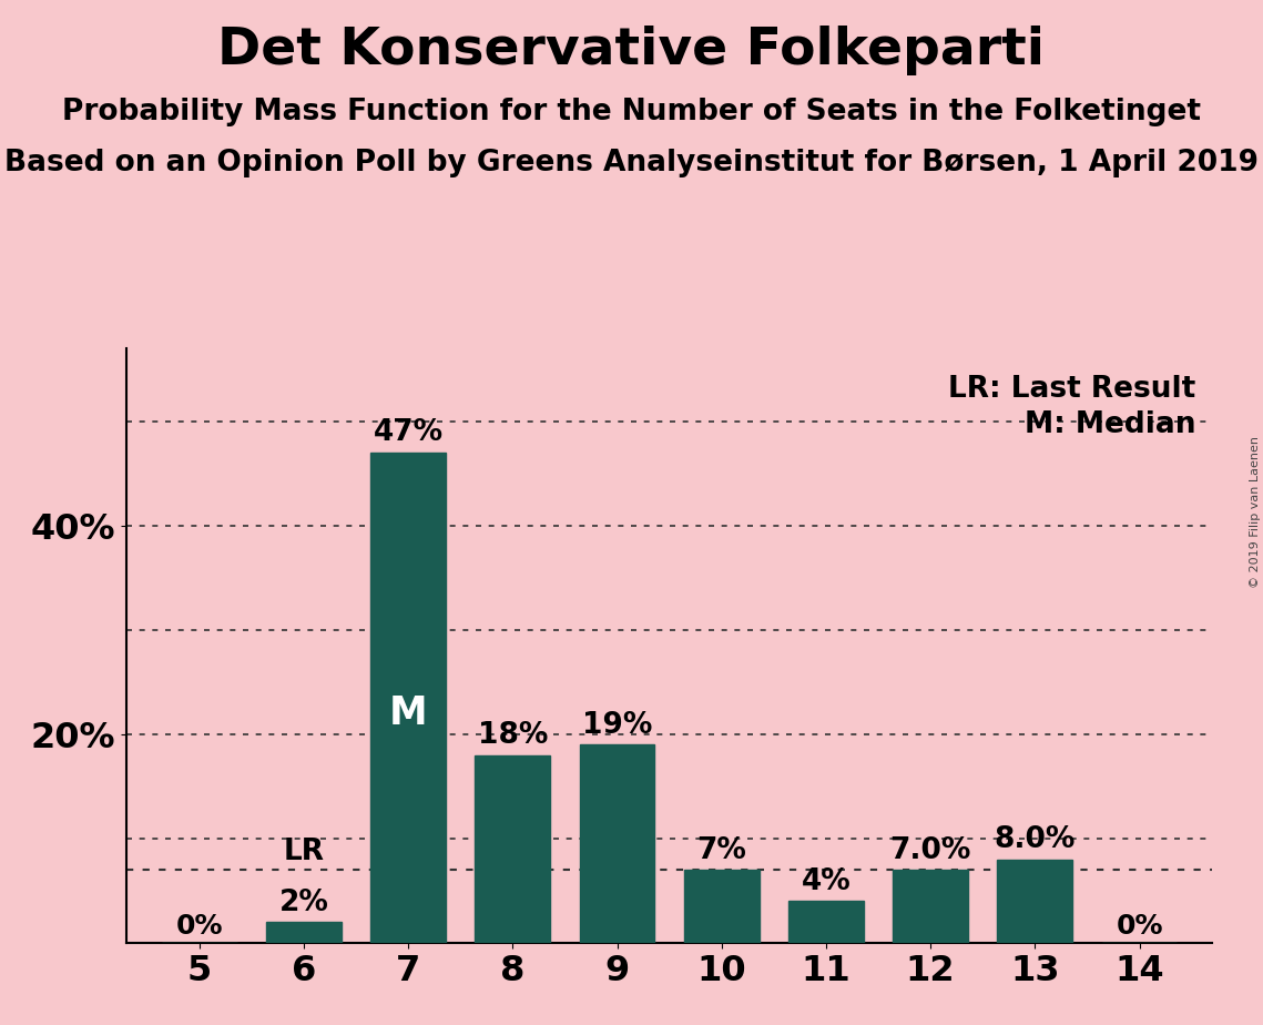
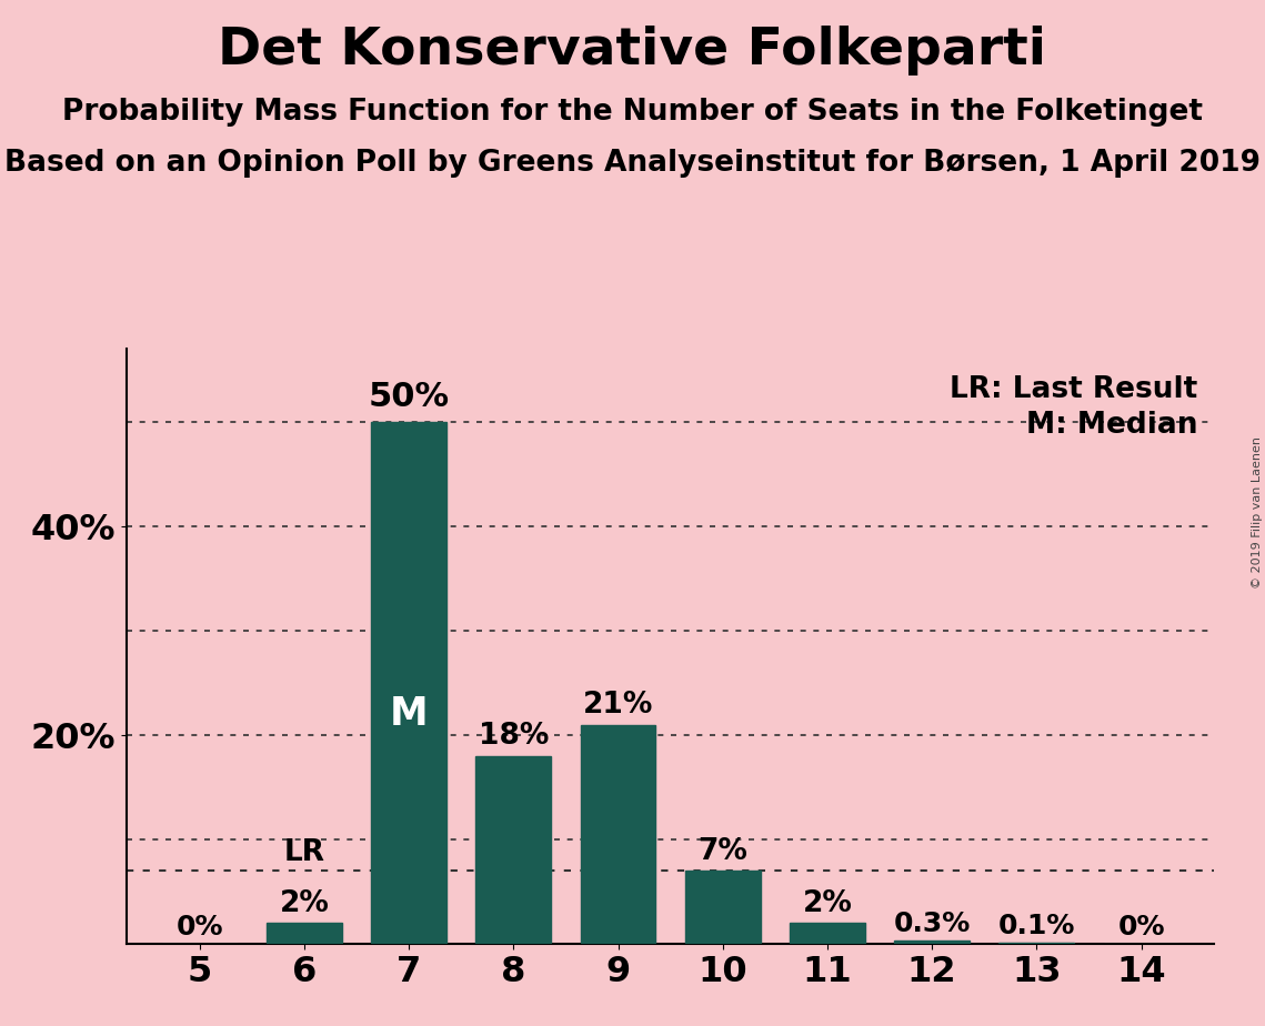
7: 47% -> 50%
9: 19% -> 21%
11: 4% -> 2%
12: 7.0% -> 0.3%
13: 8.0% -> 0.1%
